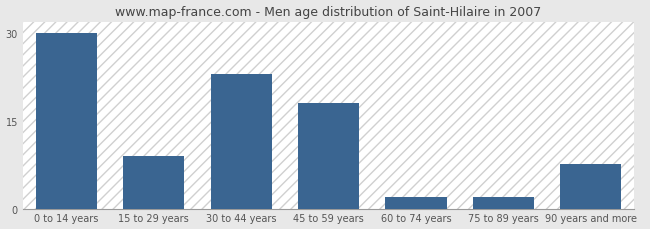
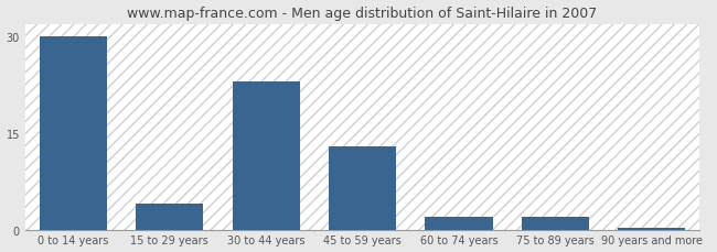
15 to 29 years: 9.0 -> 4.0
45 to 59 years: 18.0 -> 13.0
90 years and more: 7.6 -> 0.3
